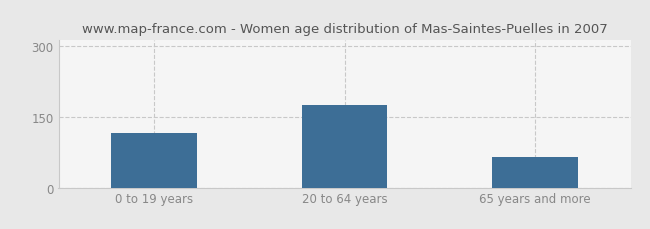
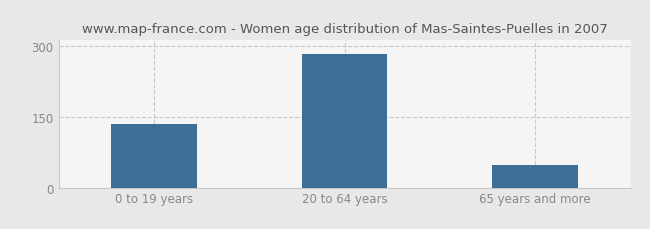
0 to 19 years: 115 -> 135
20 to 64 years: 175 -> 283
65 years and more: 65 -> 47
